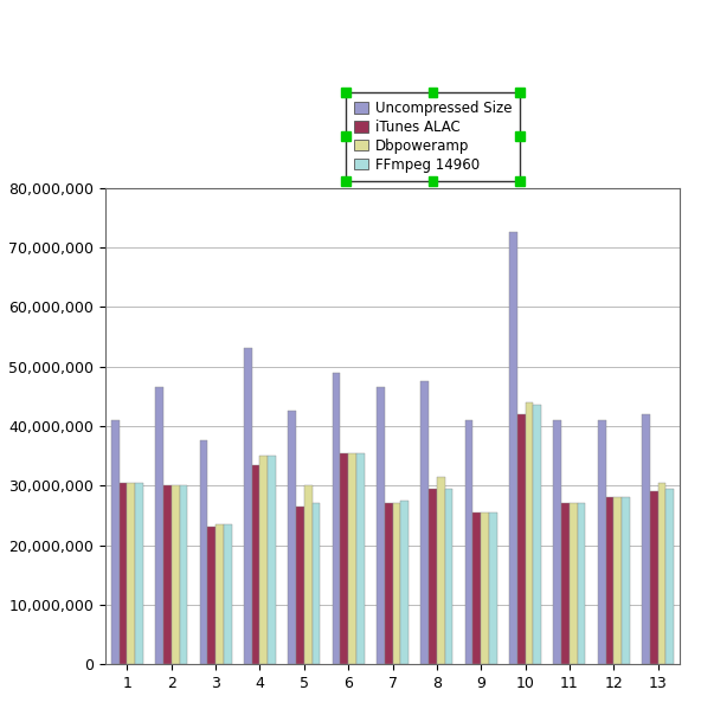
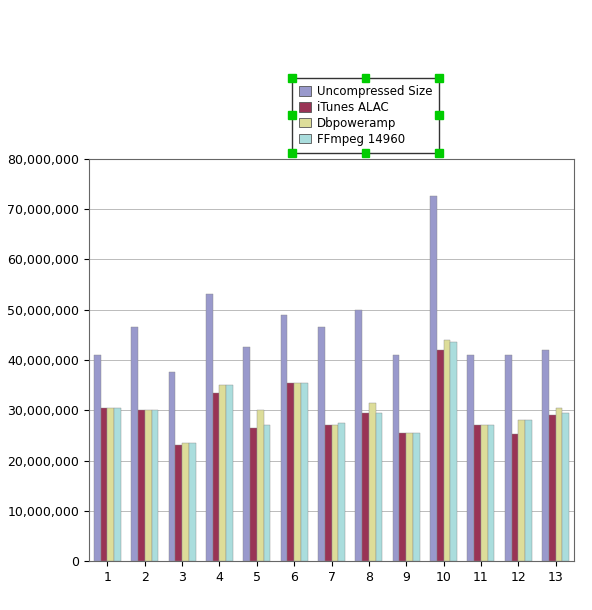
Uncompressed Size/8: 47,500,000 -> 50,000,000
iTunes ALAC/12: 28,000,000 -> 25,200,000
